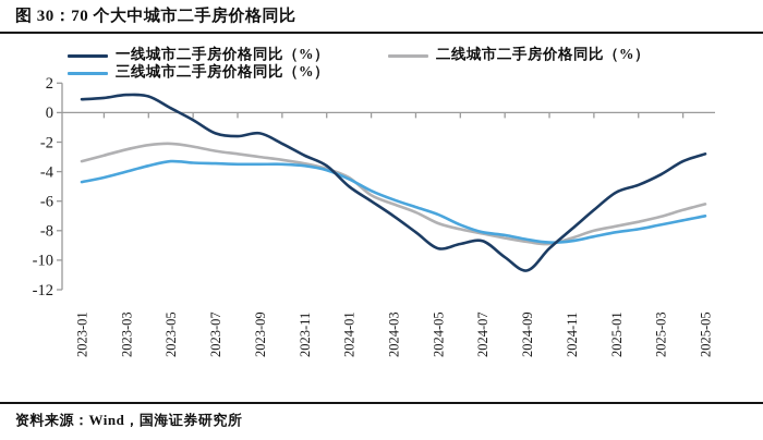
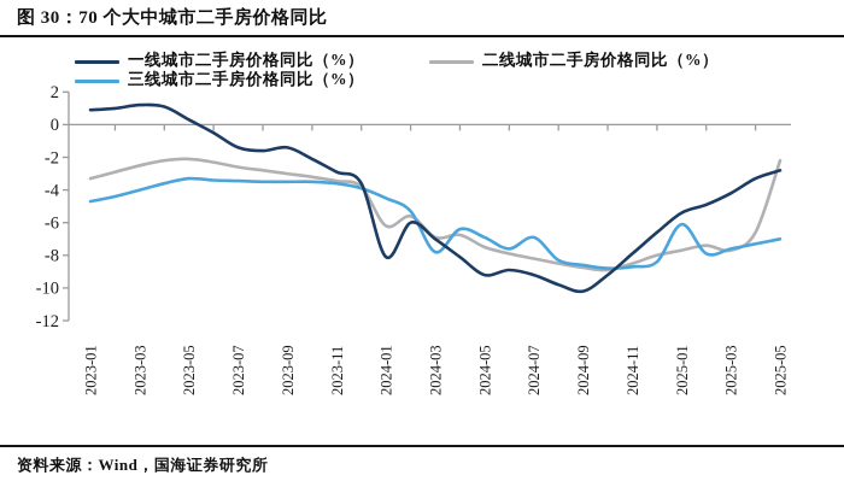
一线城市二手房价格同比（%）/2024-01: -5.0 -> -8.1
二线城市二手房价格同比（%）/2024-01: -4.4 -> -6.2
二线城市二手房价格同比（%）/2024-03: -6.2 -> -6.9
三线城市二手房价格同比（%）/2024-03: -5.9 -> -7.8
一线城市二手房价格同比（%）/2024-07: -8.7 -> -9.2
三线城市二手房价格同比（%）/2024-07: -8.1 -> -6.9
一线城市二手房价格同比（%）/2024-09: -10.7 -> -10.2
三线城市二手房价格同比（%）/2025-01: -8.1 -> -6.1
二线城市二手房价格同比（%）/2025-03: -7.0 -> -7.7
二线城市二手房价格同比（%）/2025-05: -6.2 -> -2.2
